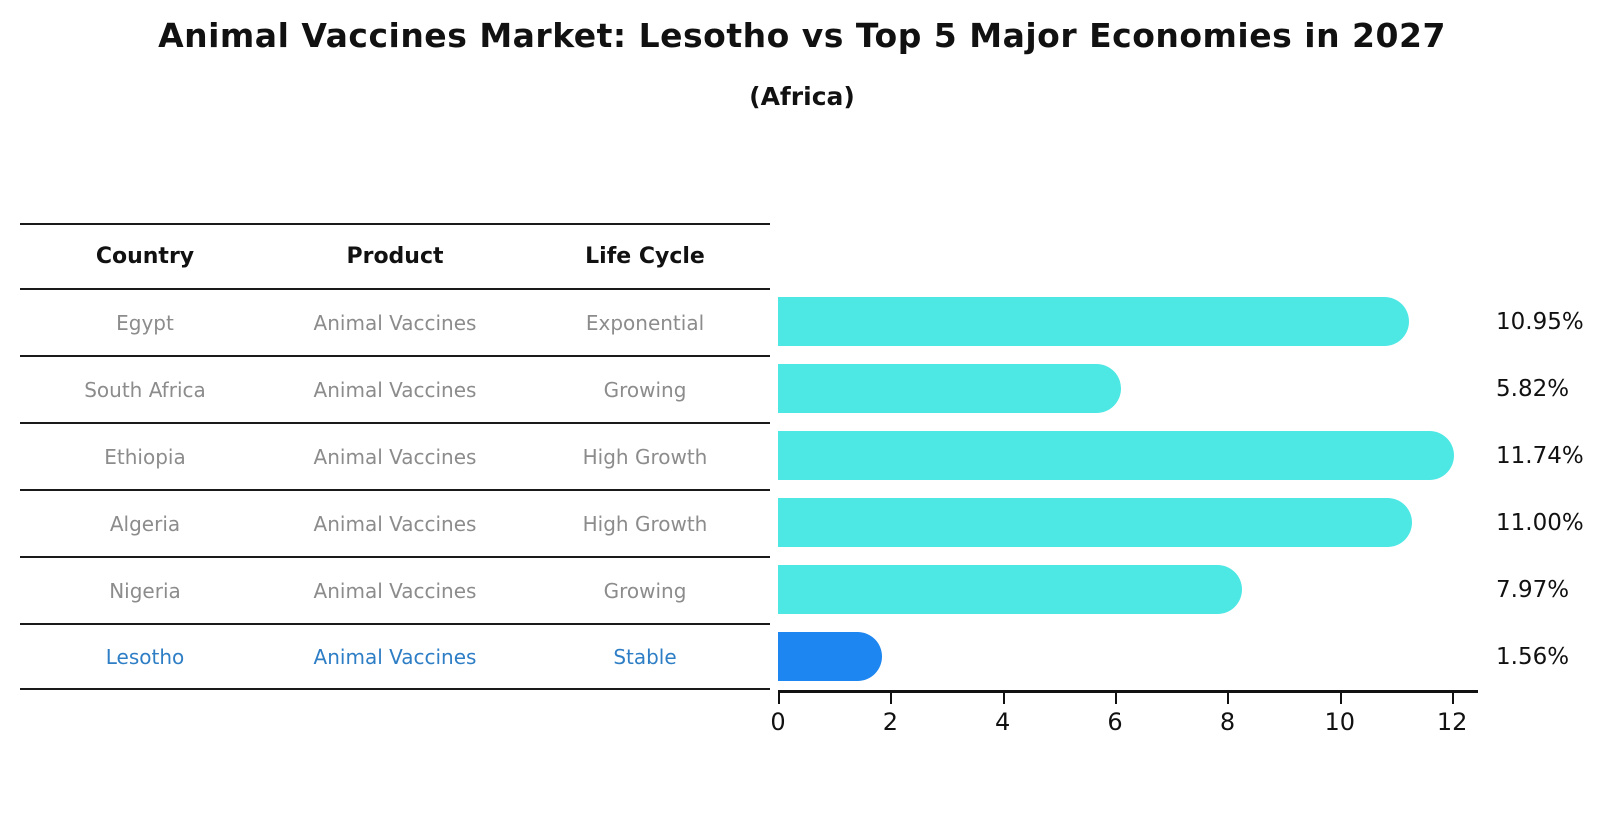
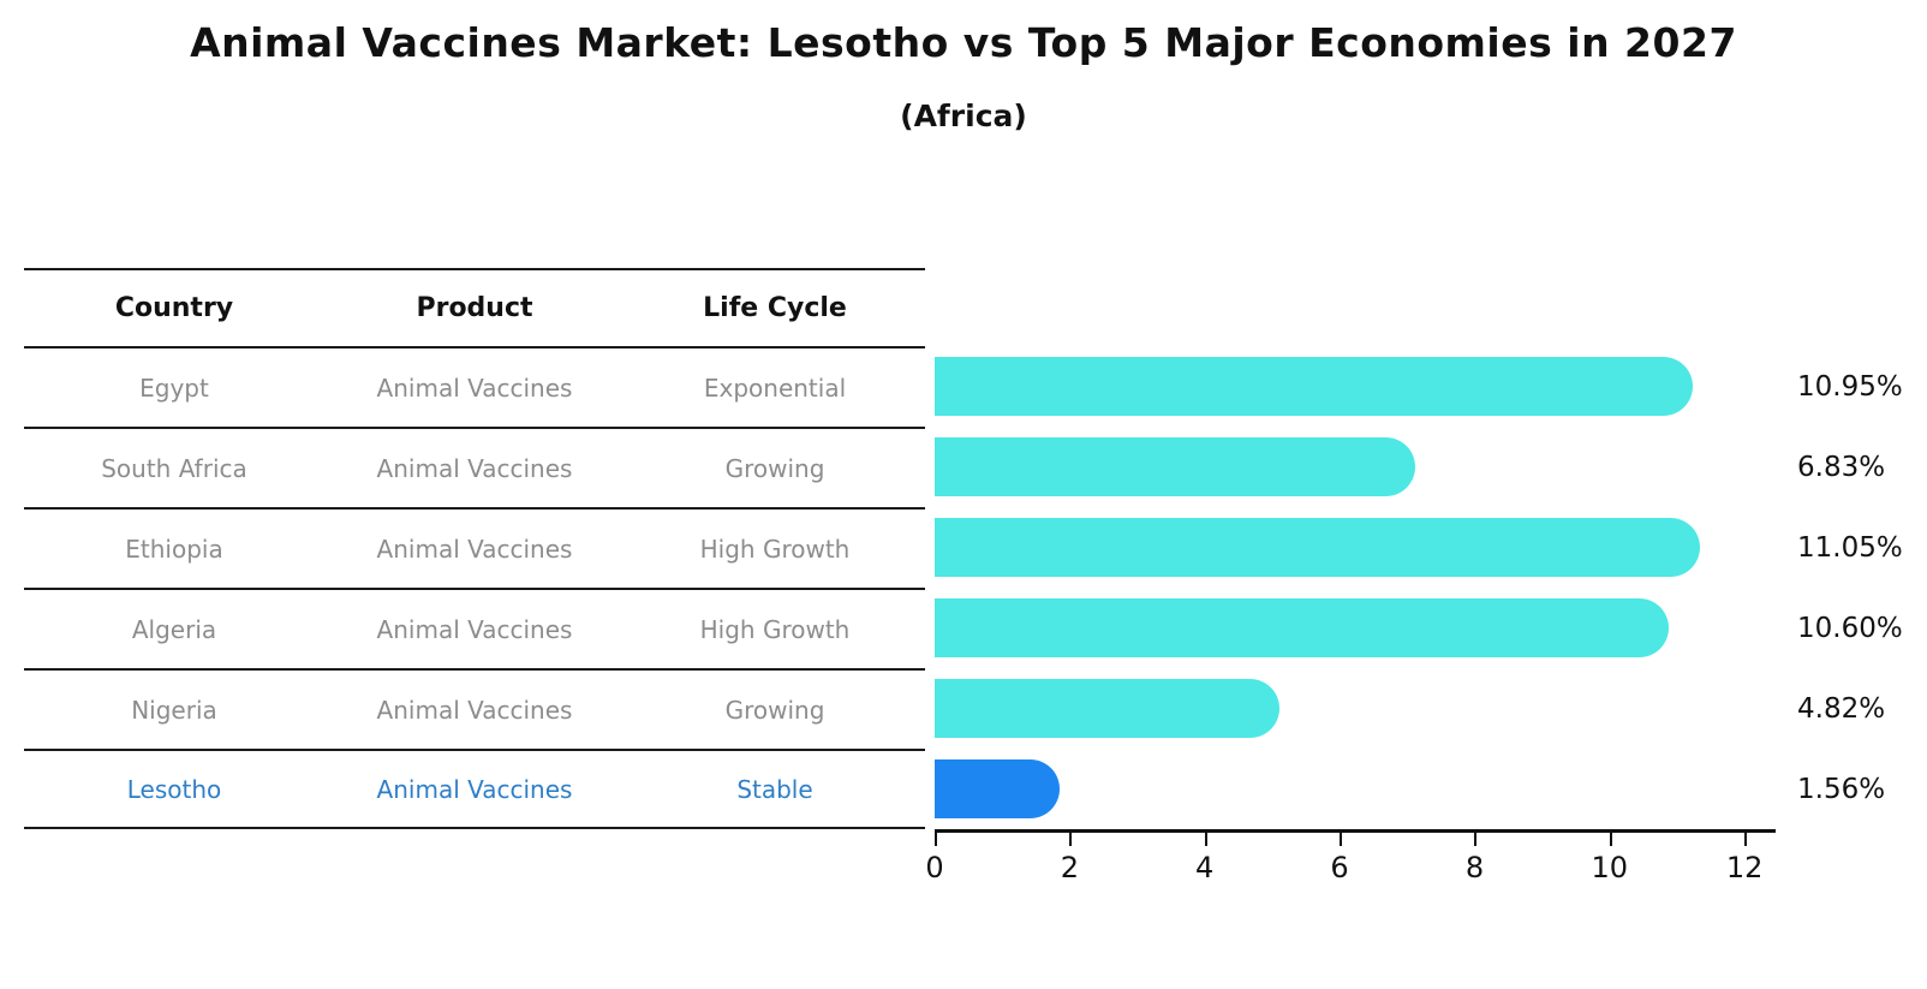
South Africa: 5.82% -> 6.83%
Ethiopia: 11.74% -> 11.05%
Algeria: 11.00% -> 10.60%
Nigeria: 7.97% -> 4.82%
